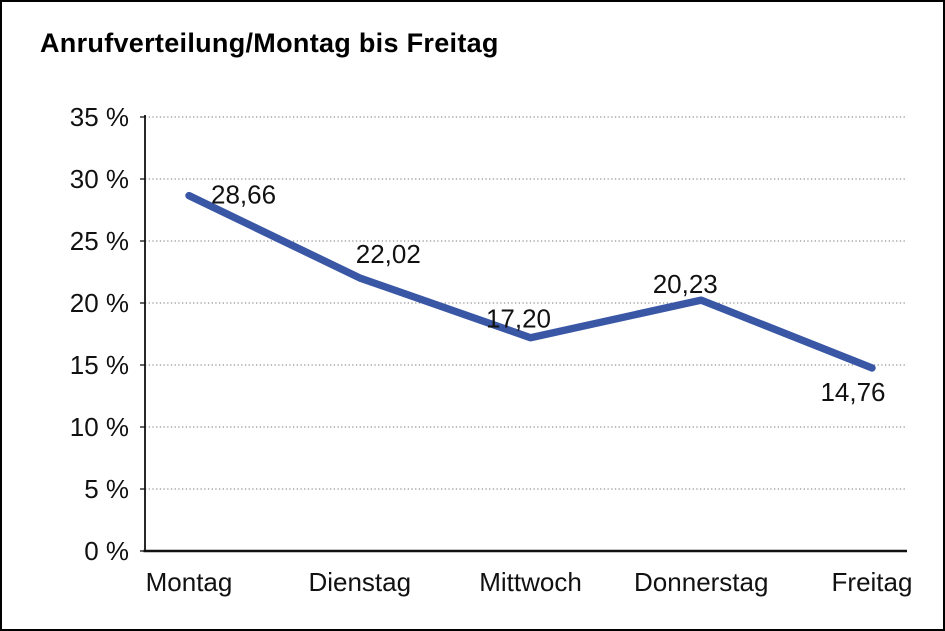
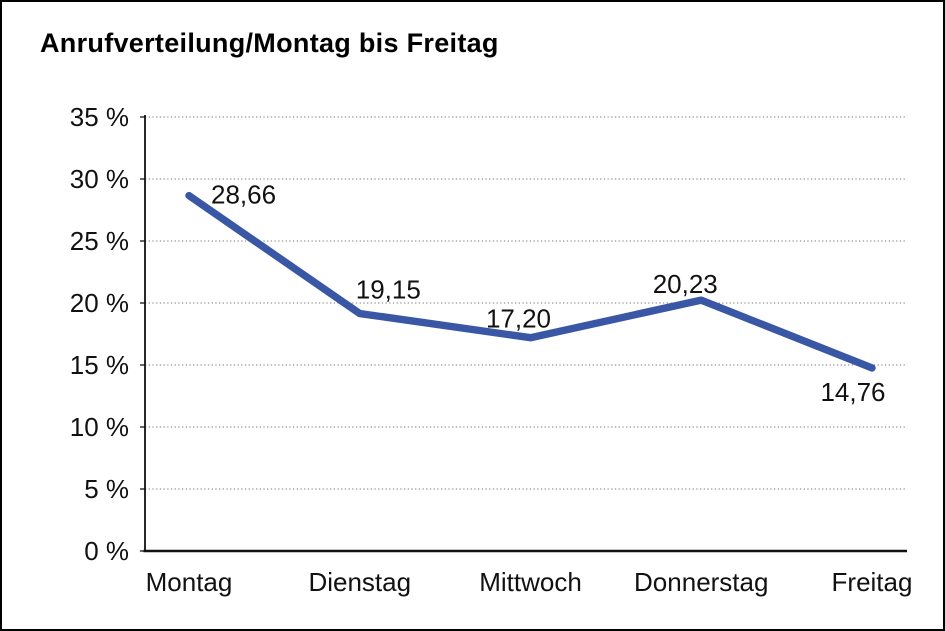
Dienstag: 22,02 -> 19,15
